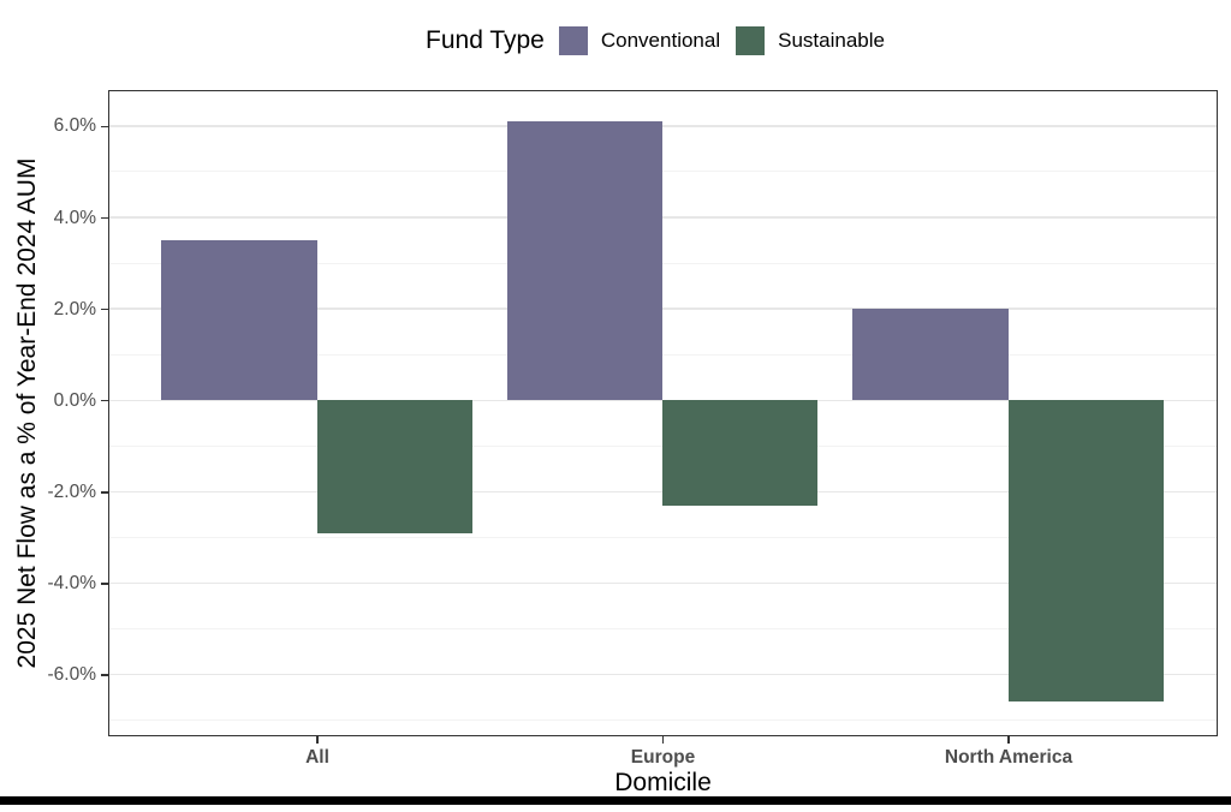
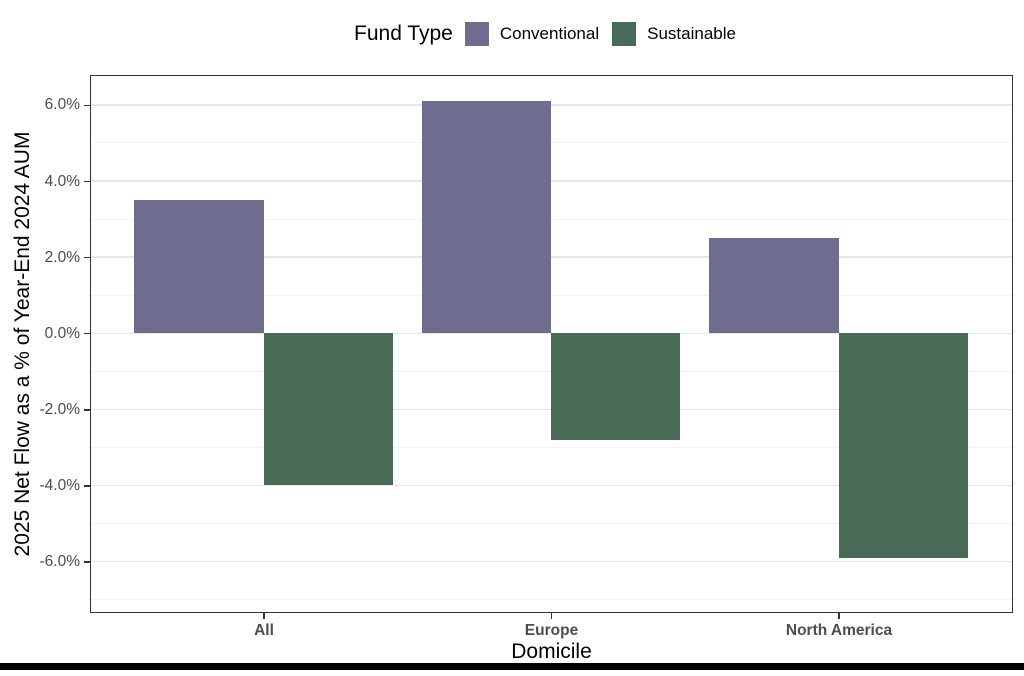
Sustainable/All: -2.9% -> -4.0%
Sustainable/Europe: -2.3% -> -2.8%
Conventional/North America: 2.0% -> 2.5%
Sustainable/North America: -6.6% -> -5.9%
